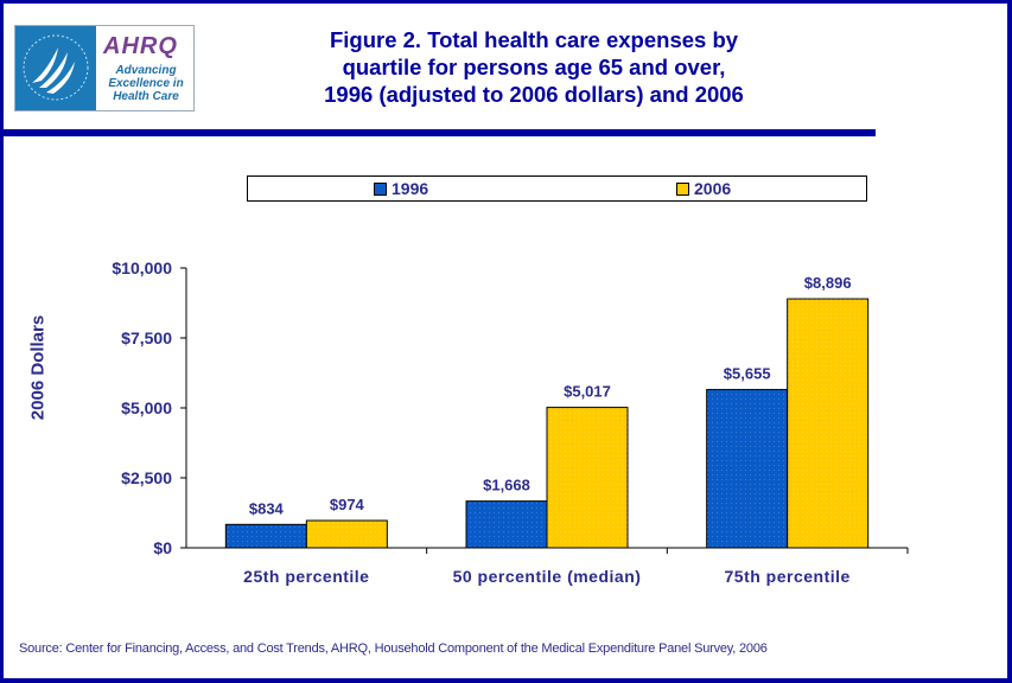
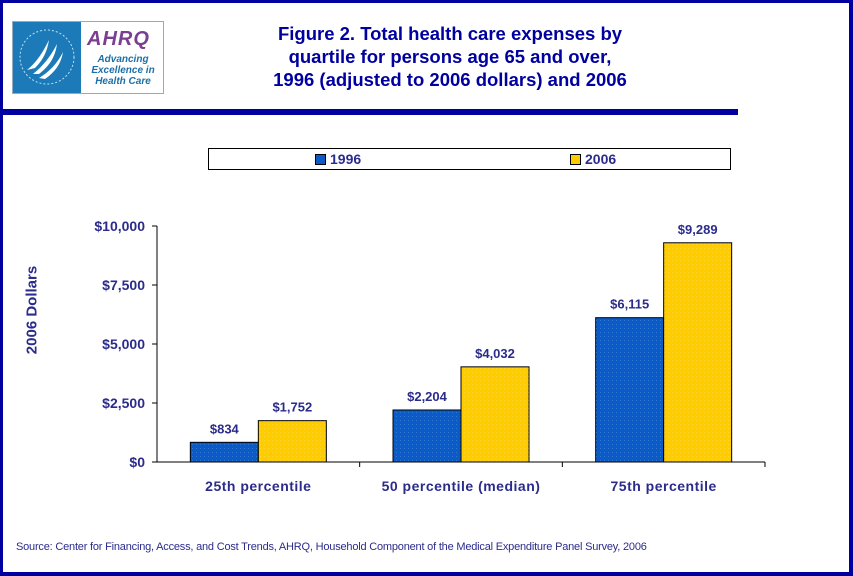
2006/25th percentile: $974 -> $1,752
1996/50 percentile (median): $1,668 -> $2,204
2006/50 percentile (median): $5,017 -> $4,032
1996/75th percentile: $5,655 -> $6,115
2006/75th percentile: $8,896 -> $9,289
